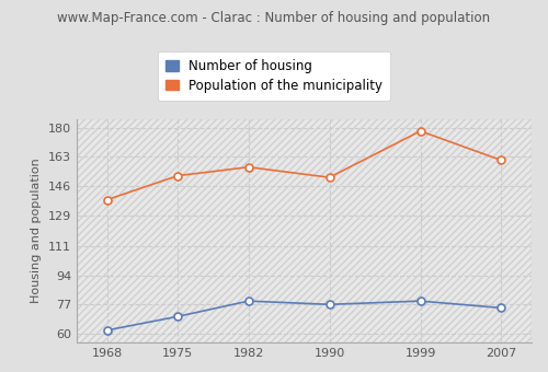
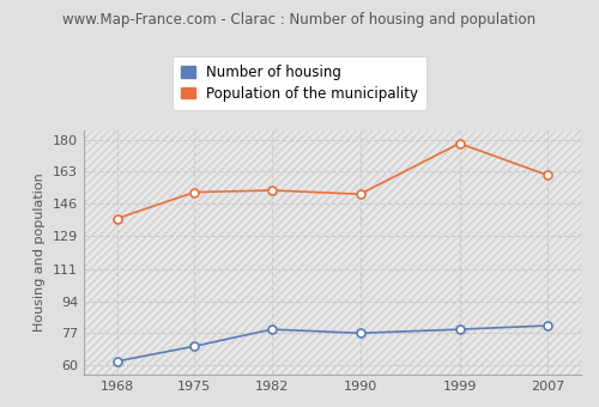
Population of the municipality/1982: 157 -> 153
Number of housing/2007: 75 -> 81
